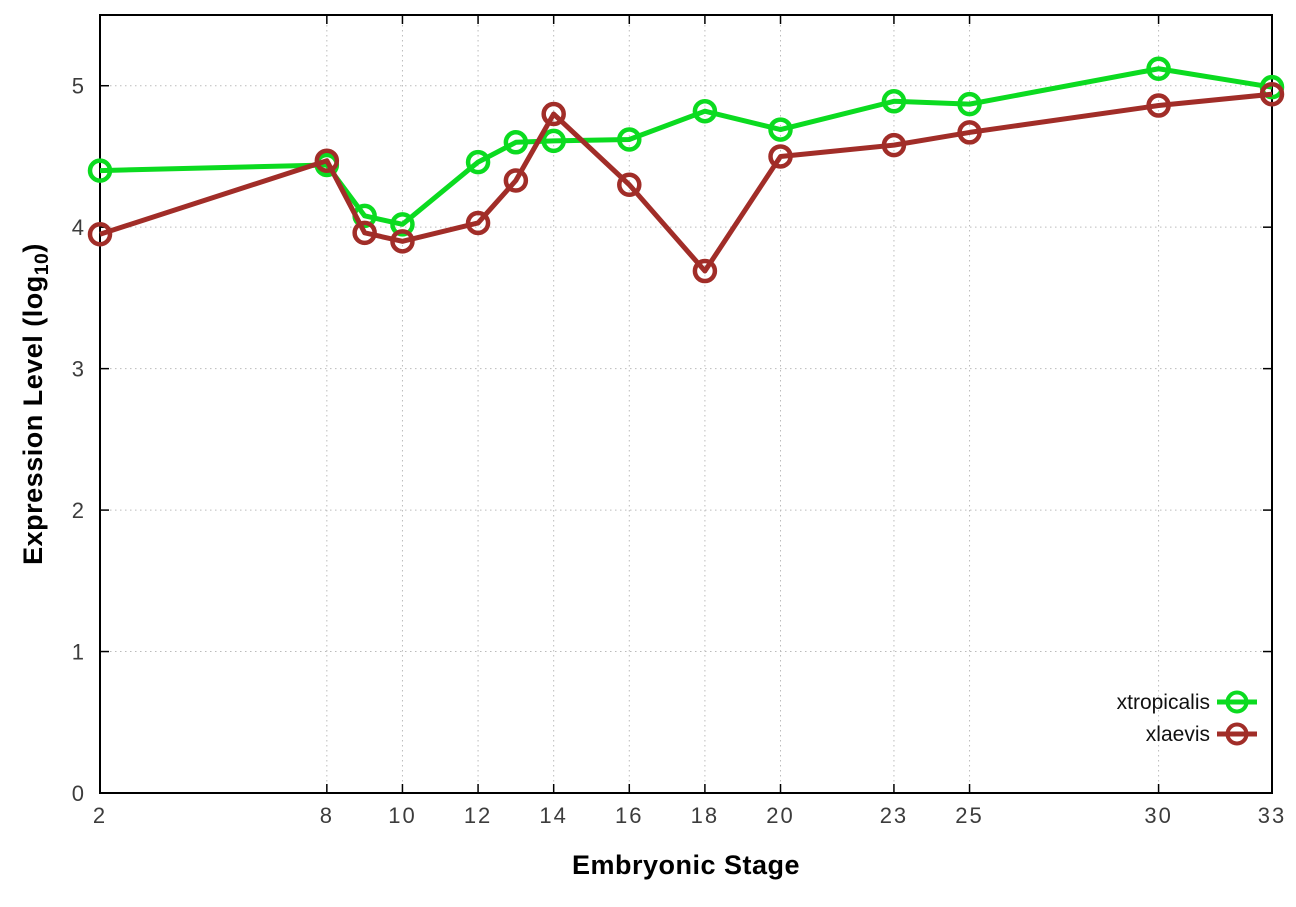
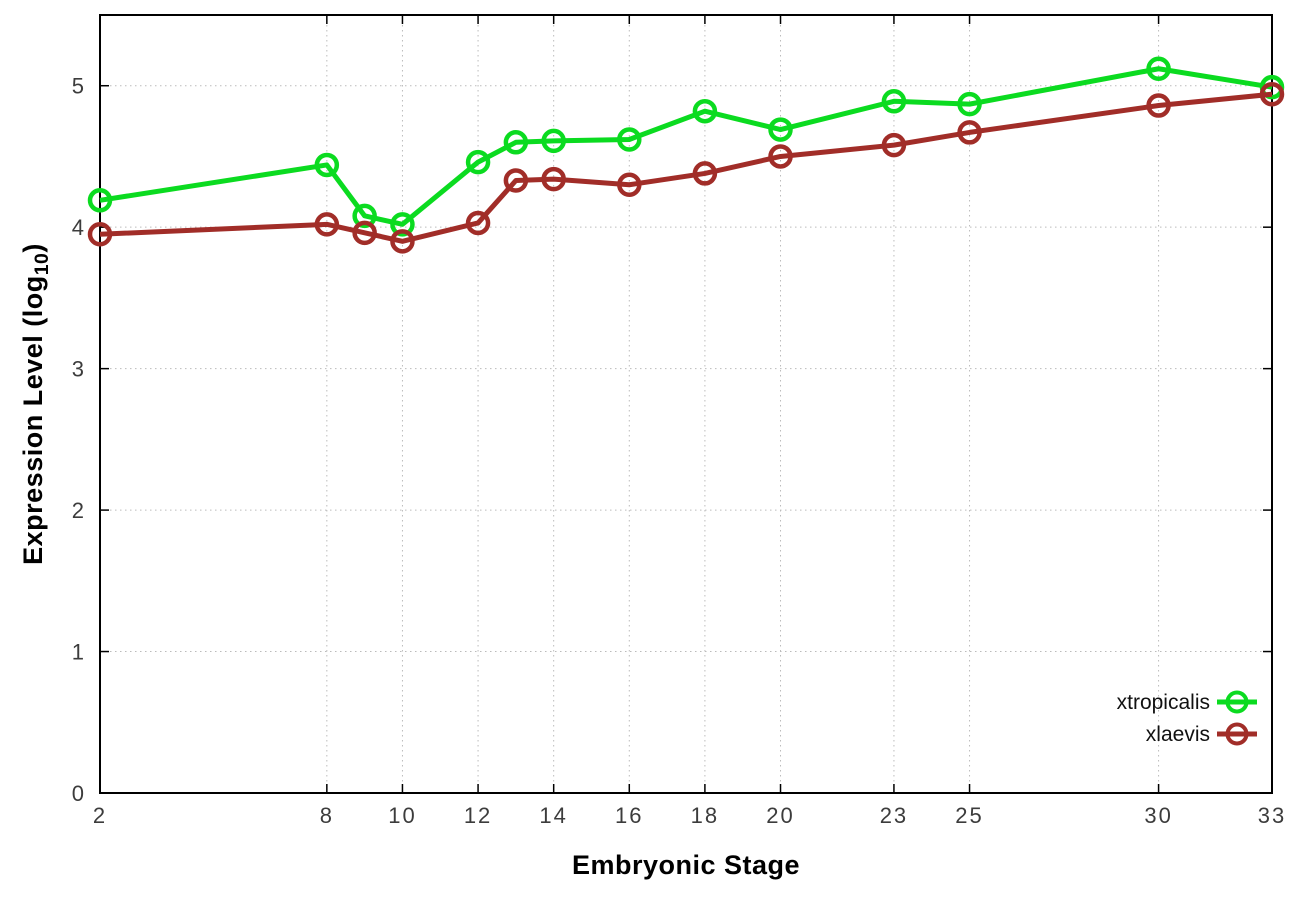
xtropicalis/2: 4.40 -> 4.19
xlaevis/8: 4.47 -> 4.02
xlaevis/14: 4.80 -> 4.34
xlaevis/18: 3.69 -> 4.38
